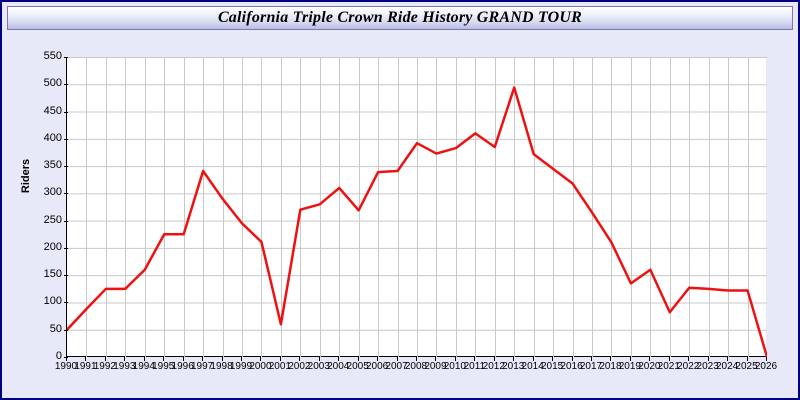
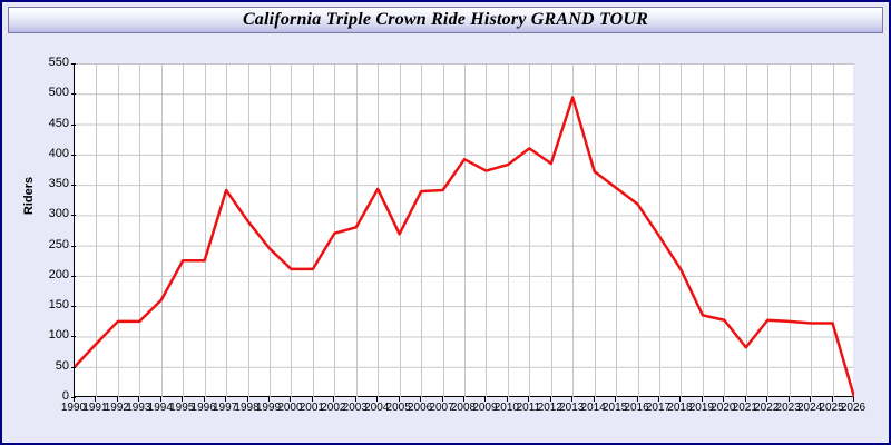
2001: 60 -> 210
2004: 310 -> 340
2020: 160 -> 130
